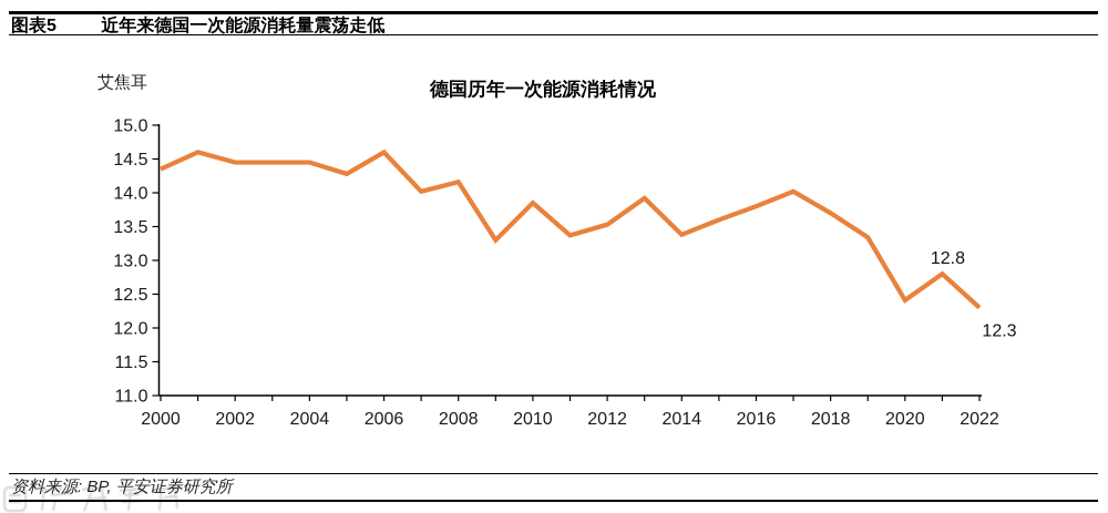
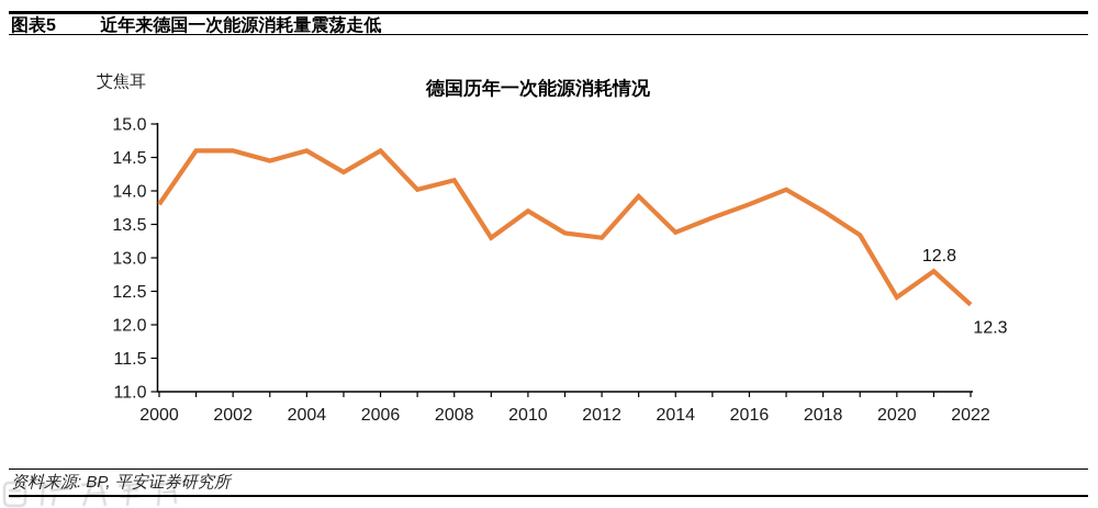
2000: 14.3 -> 13.8
2002: 14.4 -> 14.6
2004: 14.4 -> 14.6
2010: 13.8 -> 13.7
2012: 13.5 -> 13.3
